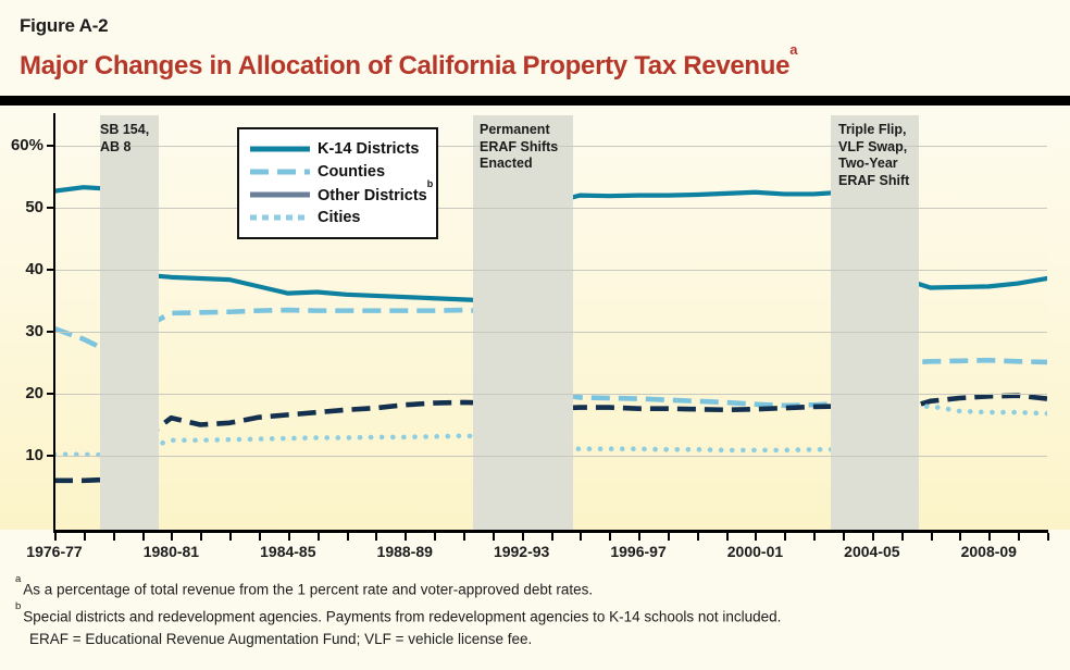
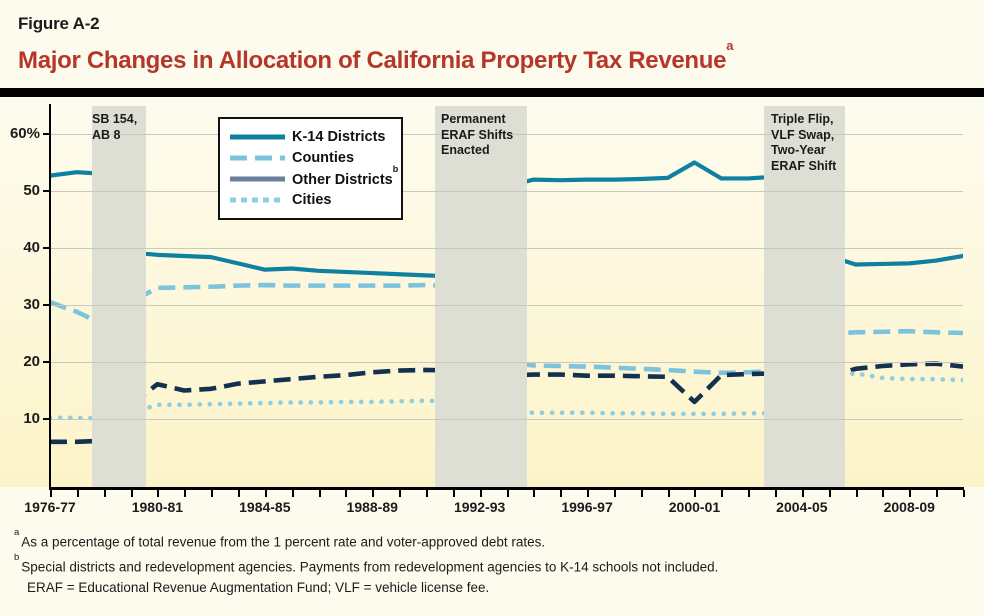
K-14 Districts/2000-01: 52% -> 55%
Other Districts/2000-01: 18% -> 13%
